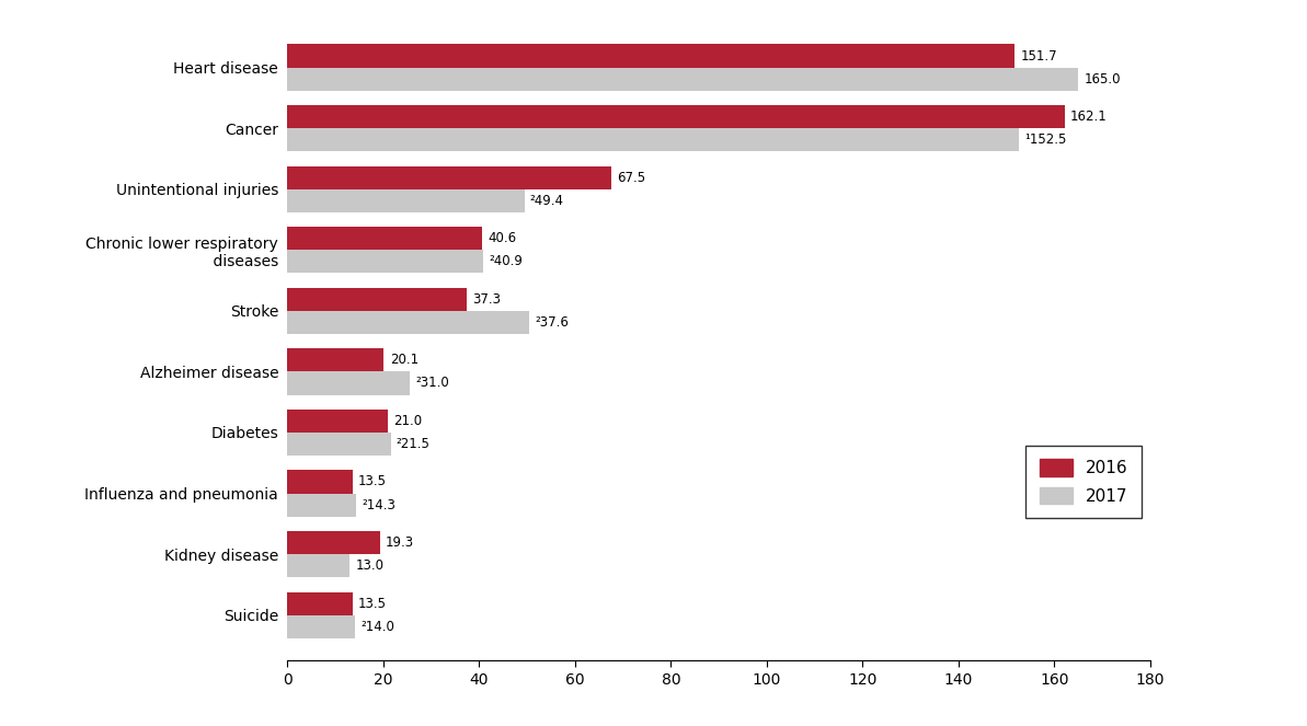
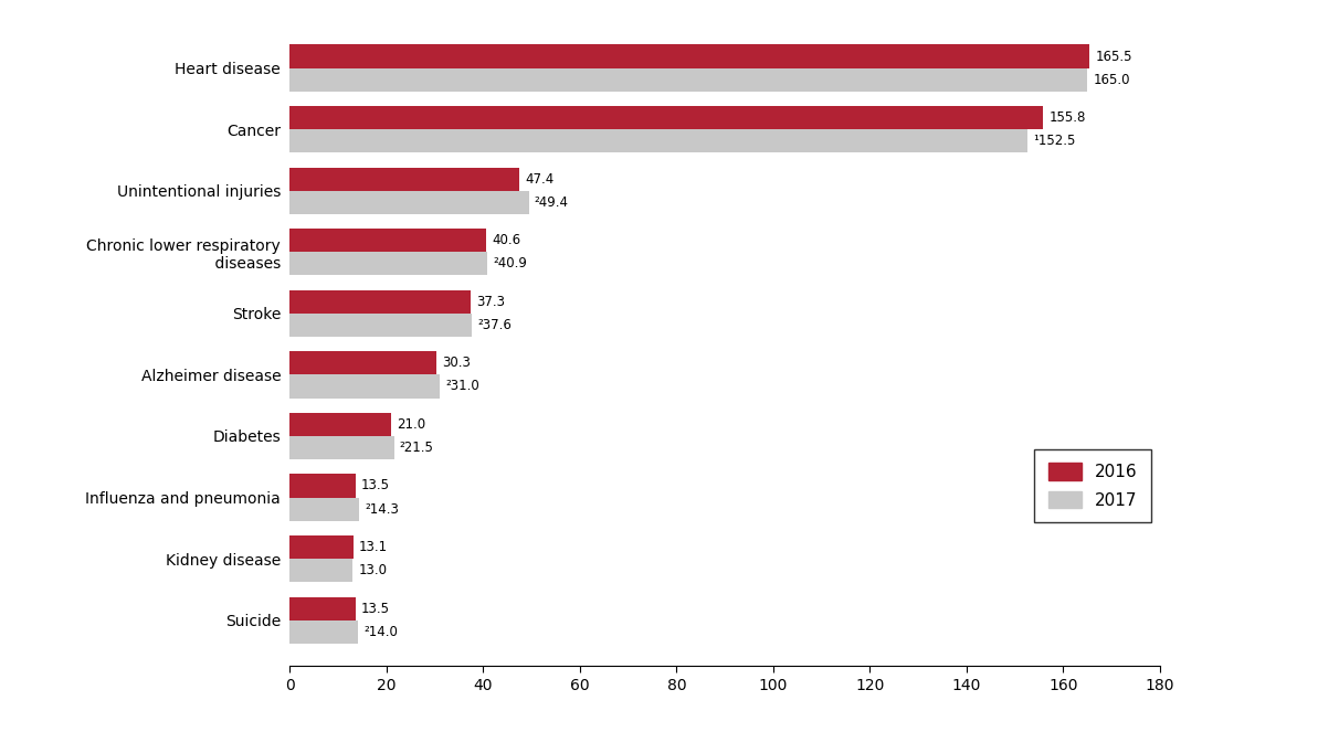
2016/Heart disease: 151.7 -> 165.5
2016/Cancer: 162.1 -> 155.8
2016/Unintentional injuries: 67.5 -> 47.4
2017/Stroke: 50.5 -> 37.6
2016/Alzheimer disease: 20.1 -> 30.3
2017/Alzheimer disease: 25.5 -> 31.0
2016/Kidney disease: 19.3 -> 13.1
